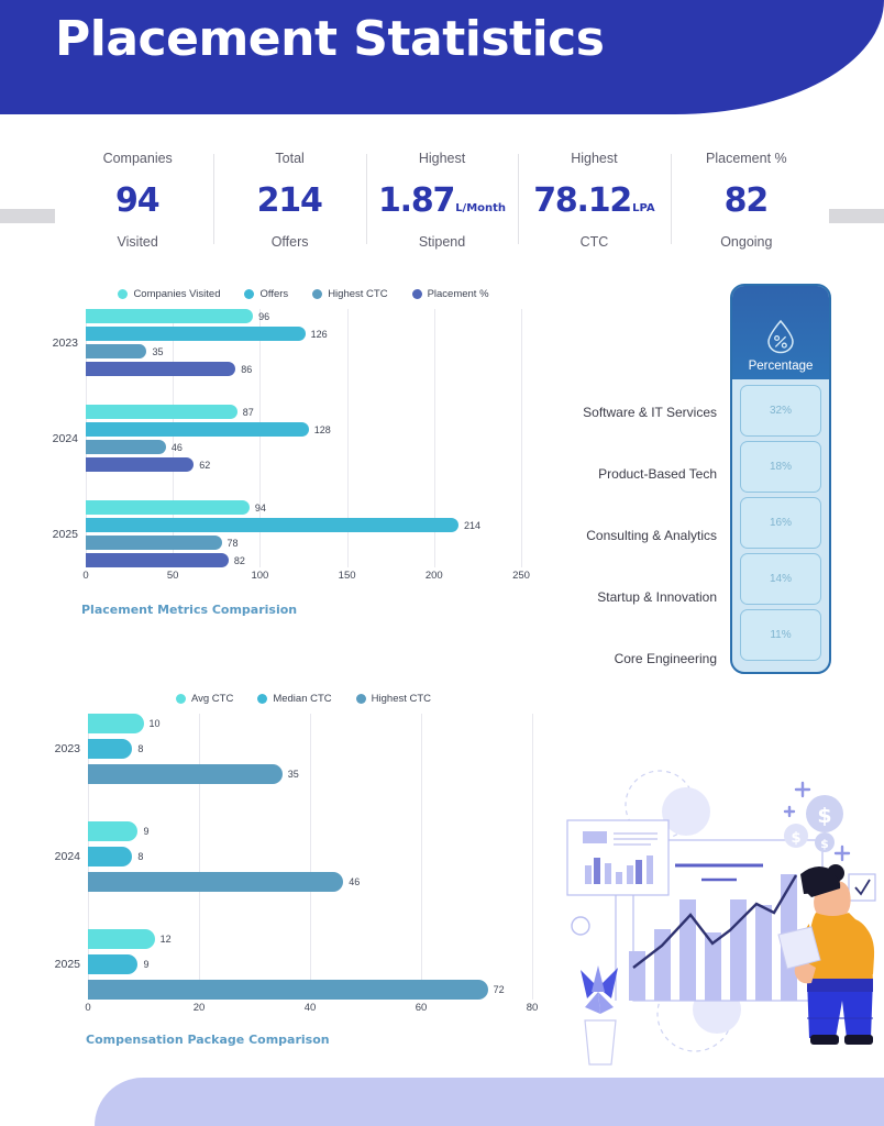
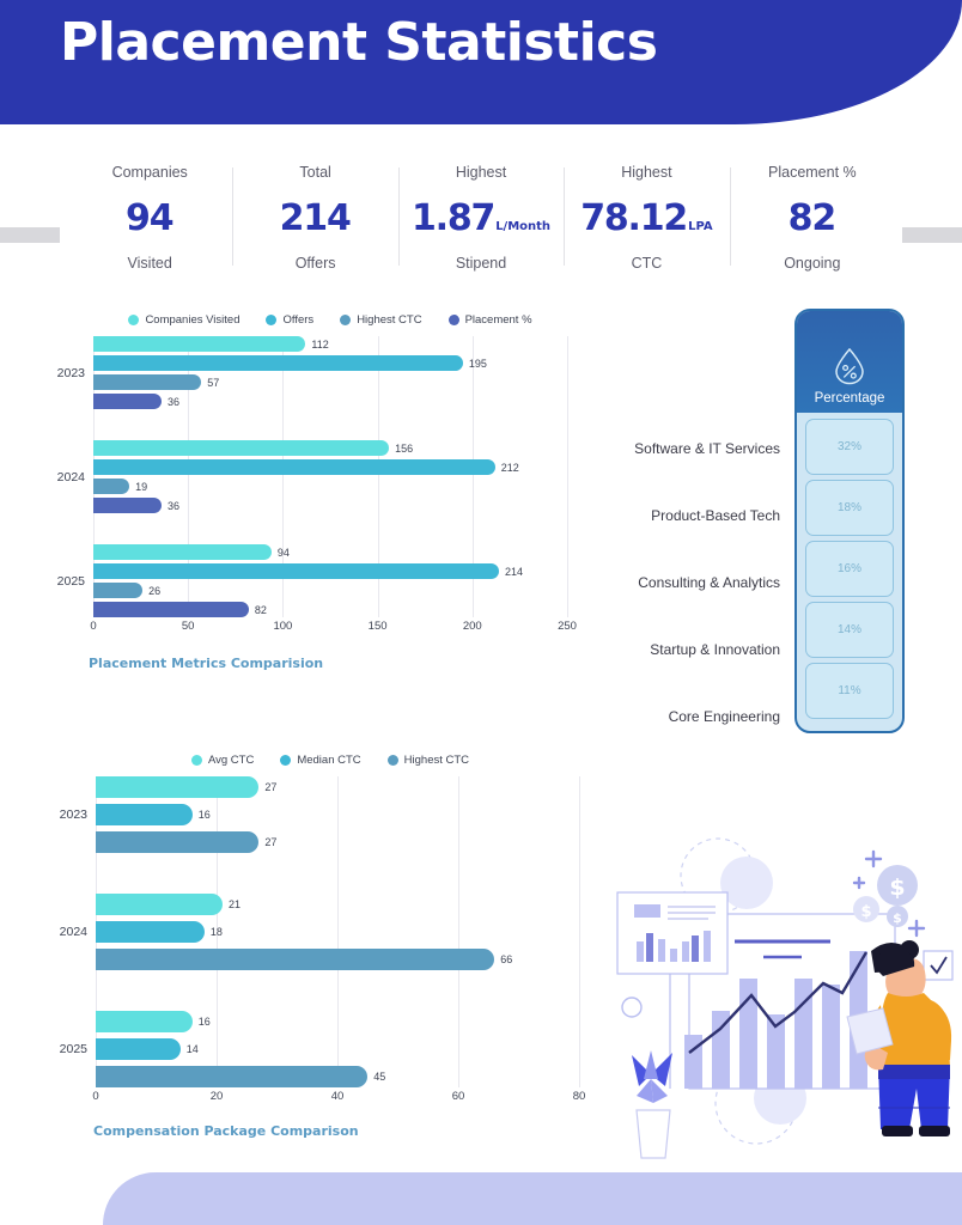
Placement Metrics Comparision/Companies Visited/2023: 96 -> 112
Placement Metrics Comparision/Offers/2023: 126 -> 195
Placement Metrics Comparision/Highest CTC/2023: 35 -> 57
Placement Metrics Comparision/Placement %/2023: 86 -> 36
Placement Metrics Comparision/Companies Visited/2024: 87 -> 156
Placement Metrics Comparision/Offers/2024: 128 -> 212
Placement Metrics Comparision/Highest CTC/2024: 46 -> 19
Placement Metrics Comparision/Placement %/2024: 62 -> 36
Placement Metrics Comparision/Highest CTC/2025: 78 -> 26
Compensation Package Comparison/Avg CTC/2023: 10 -> 27
Compensation Package Comparison/Median CTC/2023: 8 -> 16
Compensation Package Comparison/Highest CTC/2023: 35 -> 27
Compensation Package Comparison/Avg CTC/2024: 9 -> 21
Compensation Package Comparison/Median CTC/2024: 8 -> 18
Compensation Package Comparison/Highest CTC/2024: 46 -> 66
Compensation Package Comparison/Avg CTC/2025: 12 -> 16
Compensation Package Comparison/Median CTC/2025: 9 -> 14
Compensation Package Comparison/Highest CTC/2025: 72 -> 45
